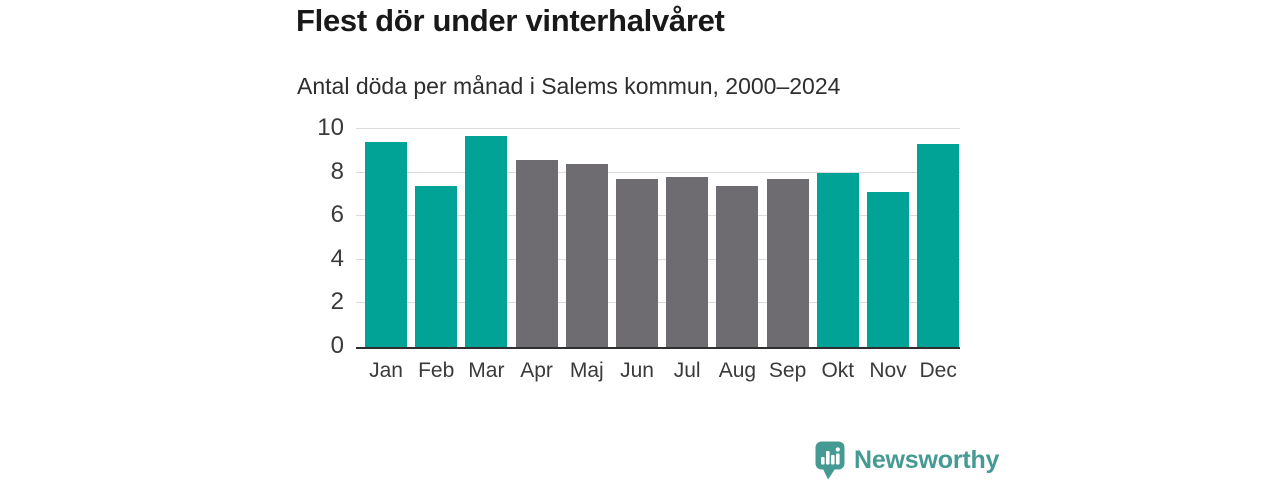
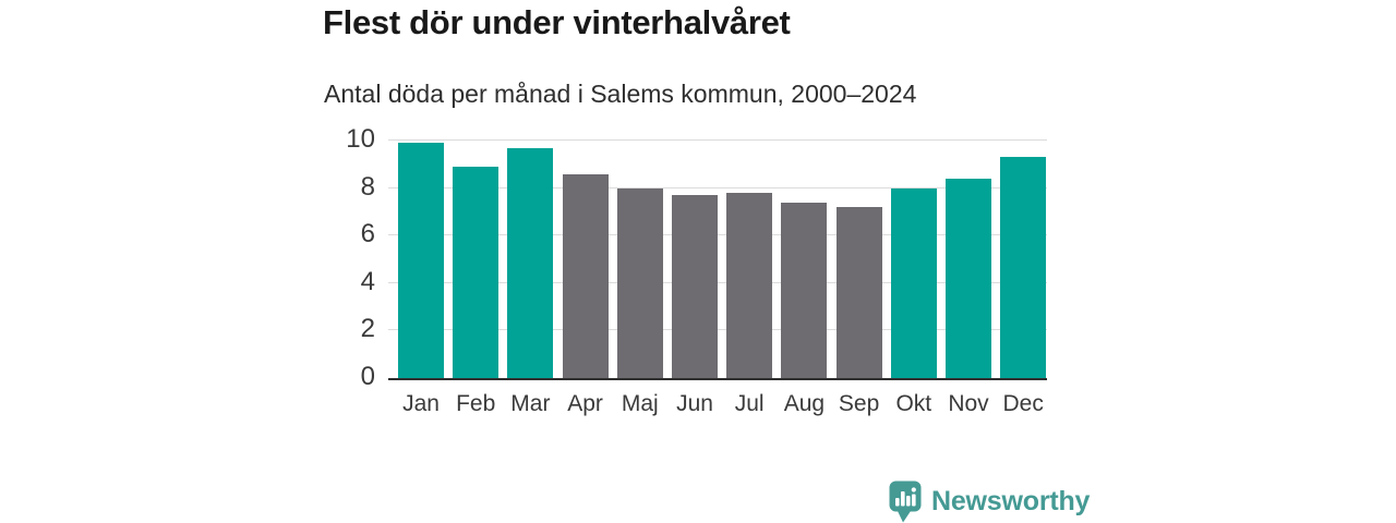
Jan: 9.4 -> 9.9
Feb: 7.4 -> 8.9
Maj: 8.4 -> 8.0
Sep: 7.7 -> 7.2
Nov: 7.1 -> 8.4
